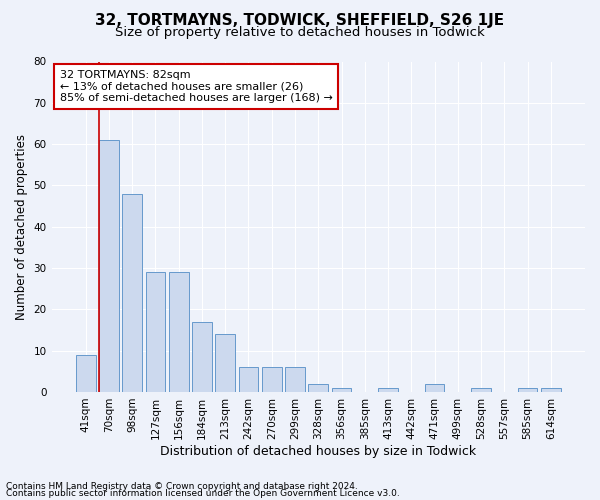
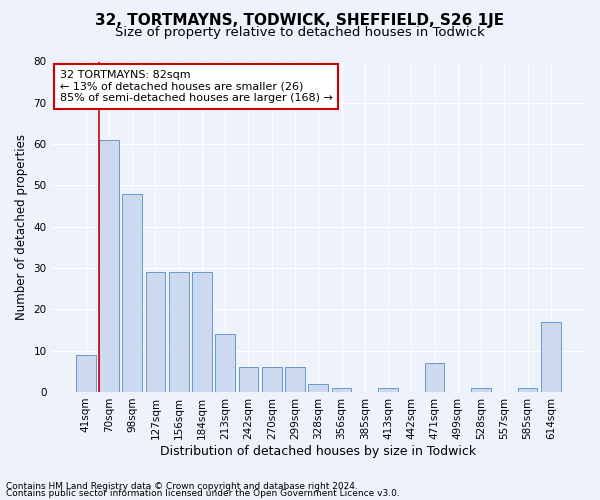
184sqm: 17 -> 29
471sqm: 2 -> 7
614sqm: 1 -> 17
